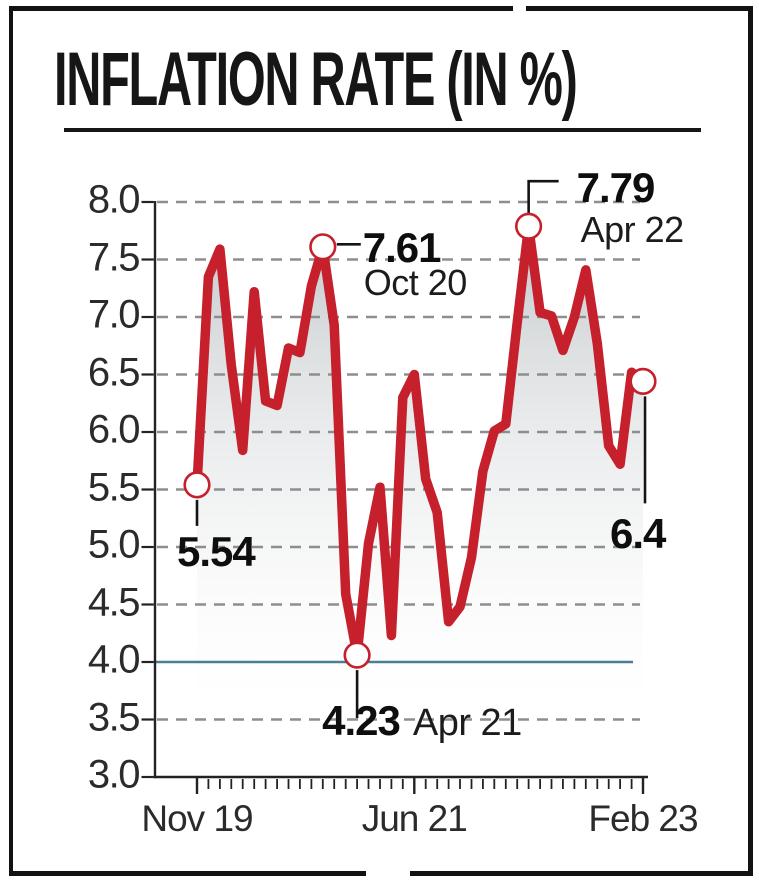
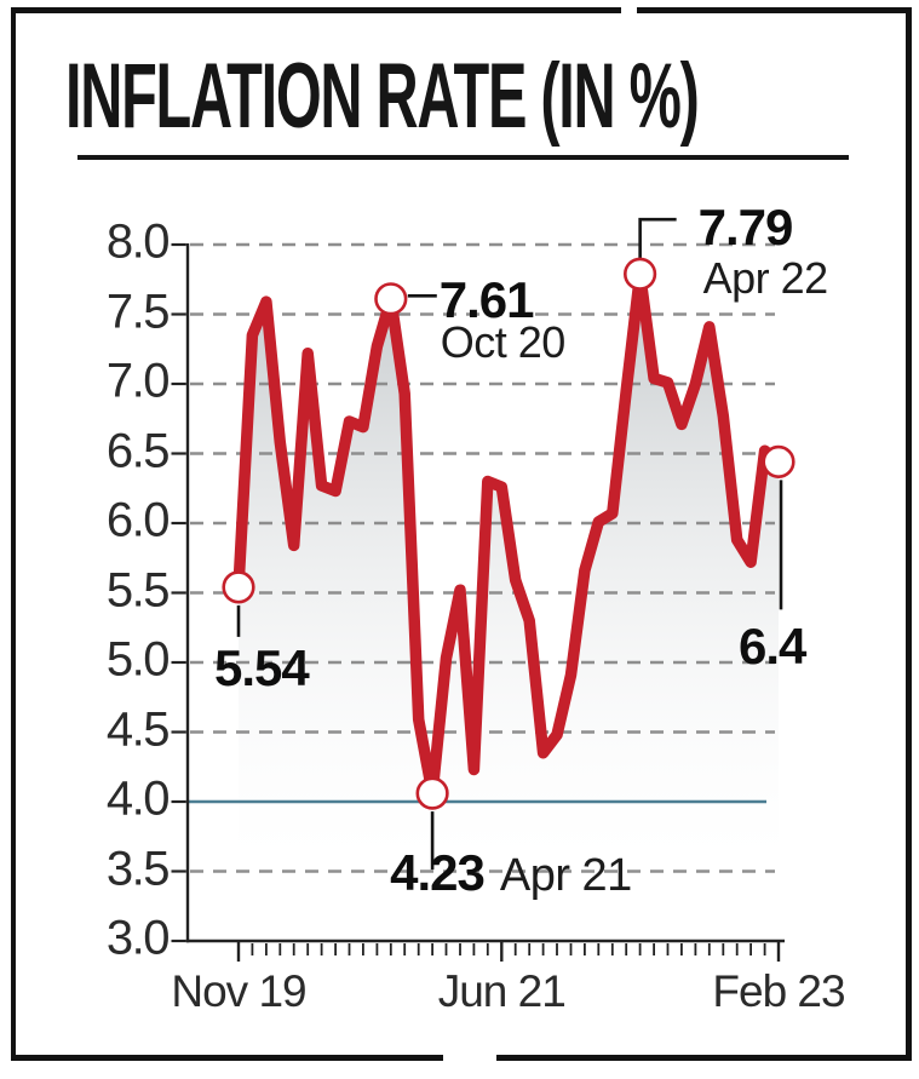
Jun 21: 6.50 -> 6.26
